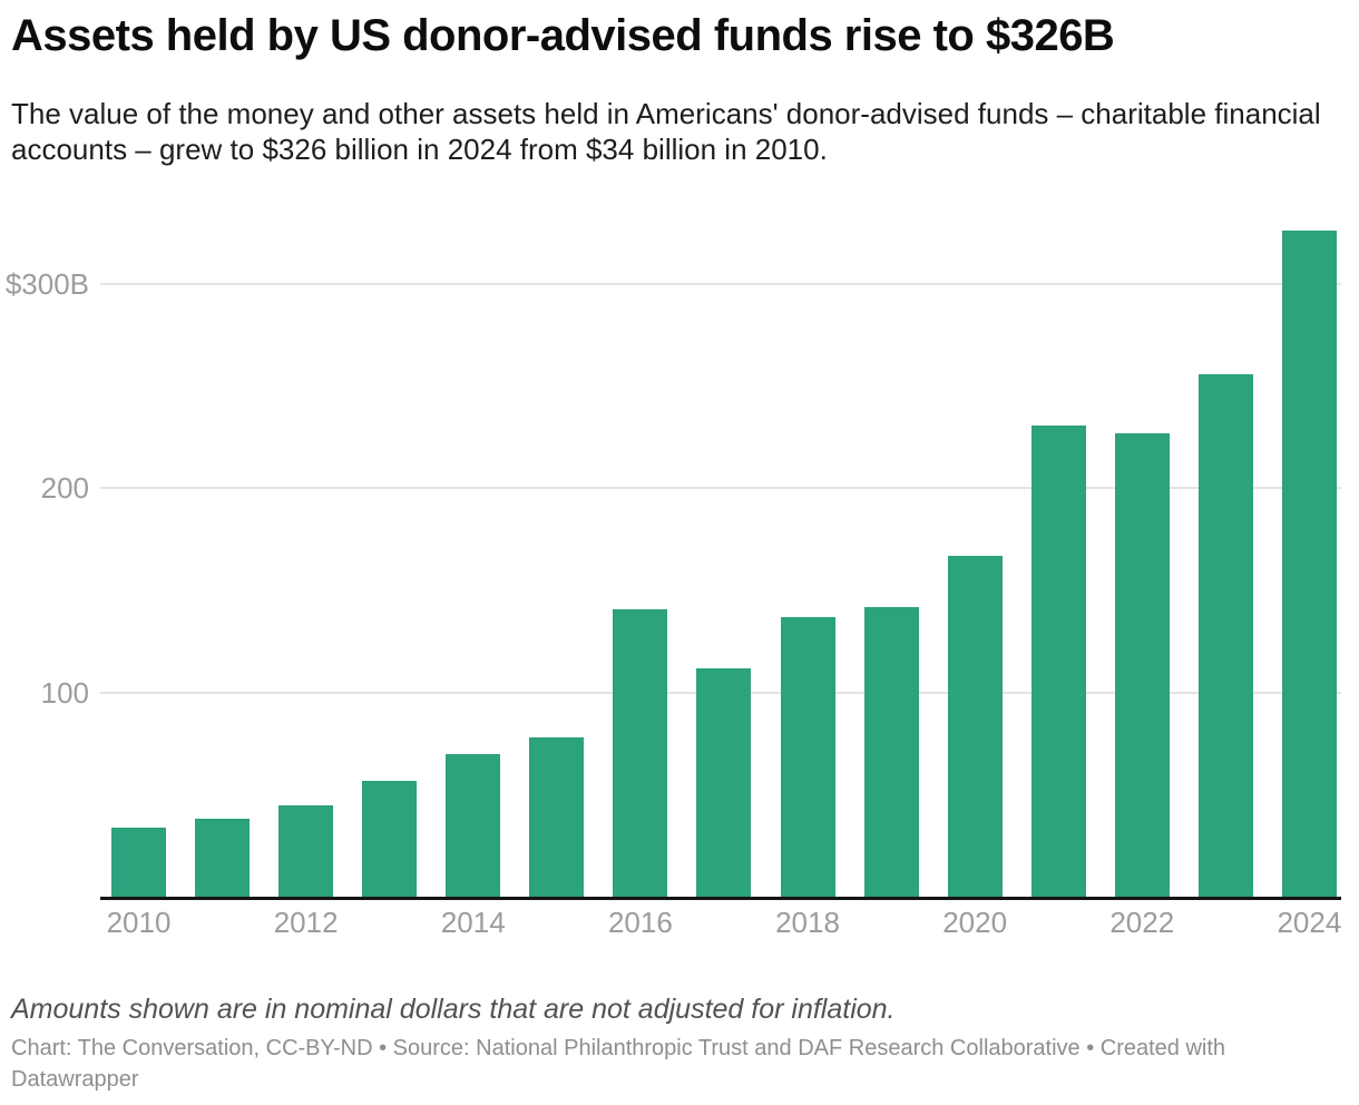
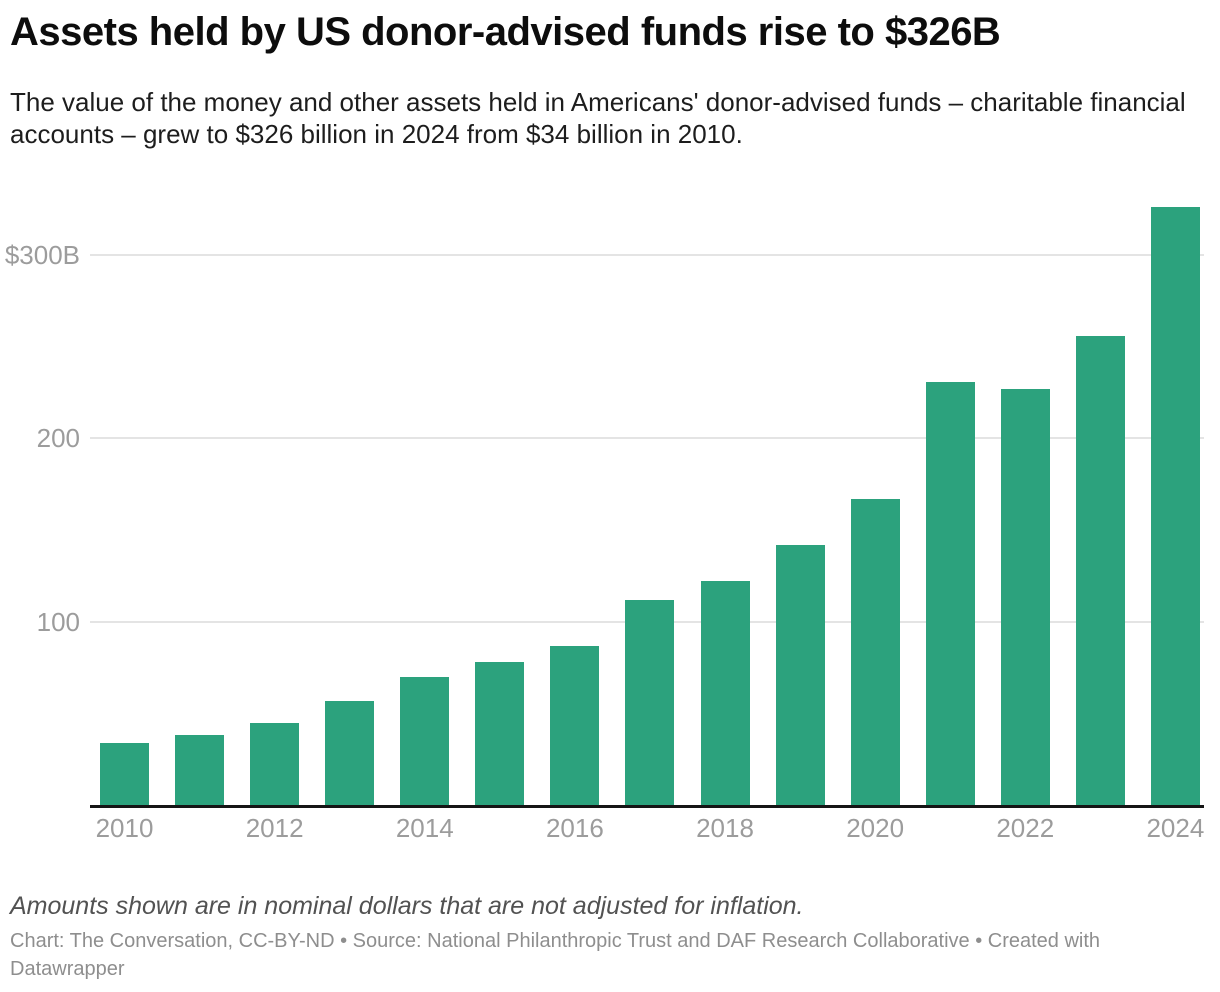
2016: $141B -> $87B
2018: $137B -> $122B
